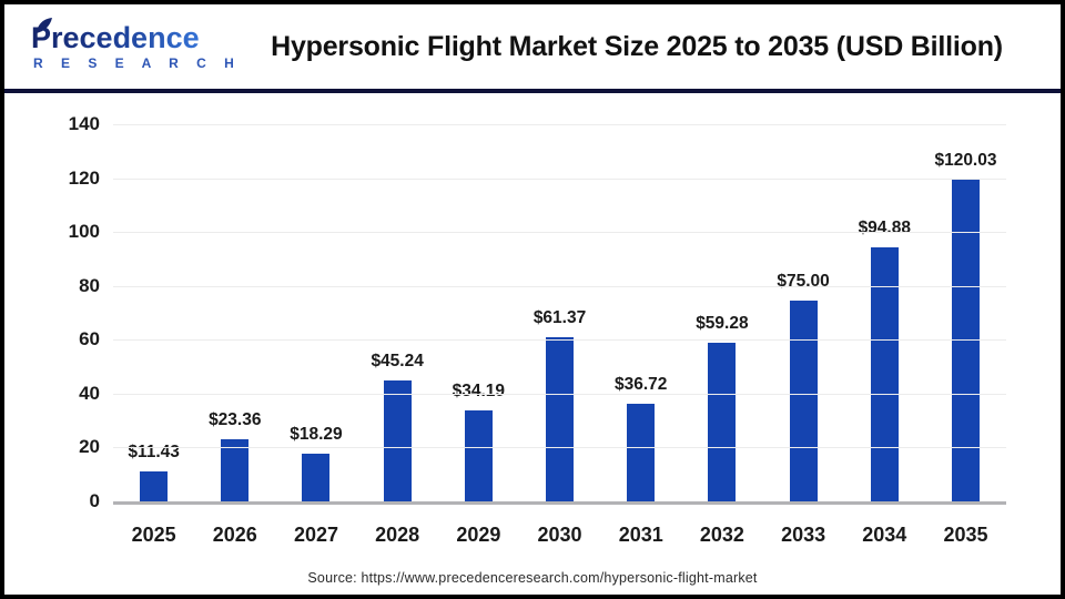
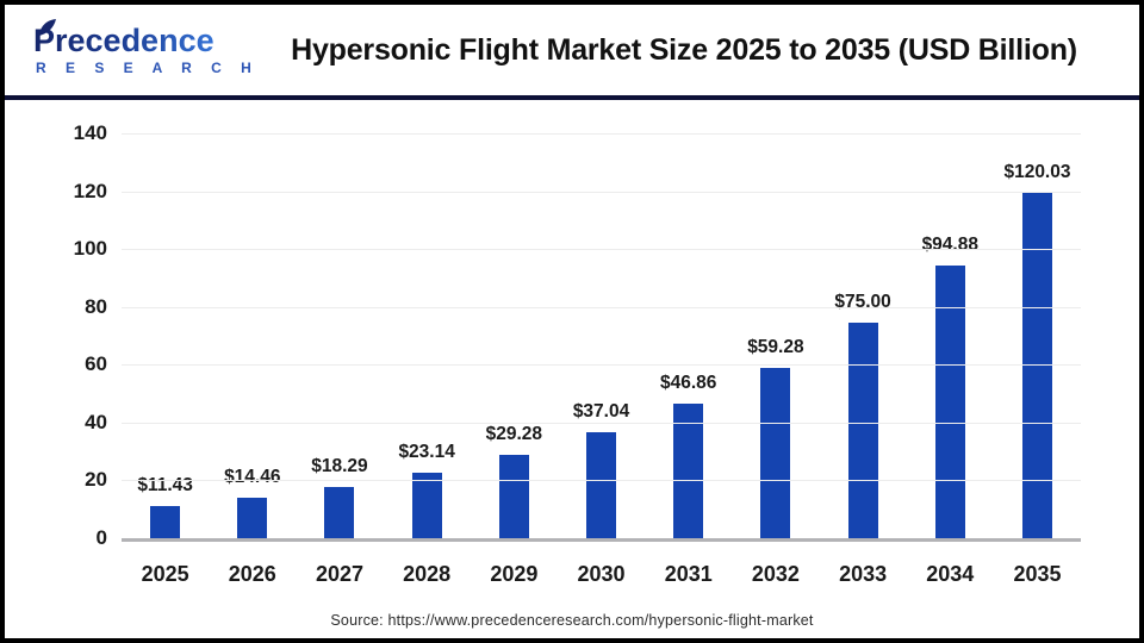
2026: $23.36 -> $14.46
2028: $45.24 -> $23.14
2029: $34.19 -> $29.28
2030: $61.37 -> $37.04
2031: $36.72 -> $46.86
